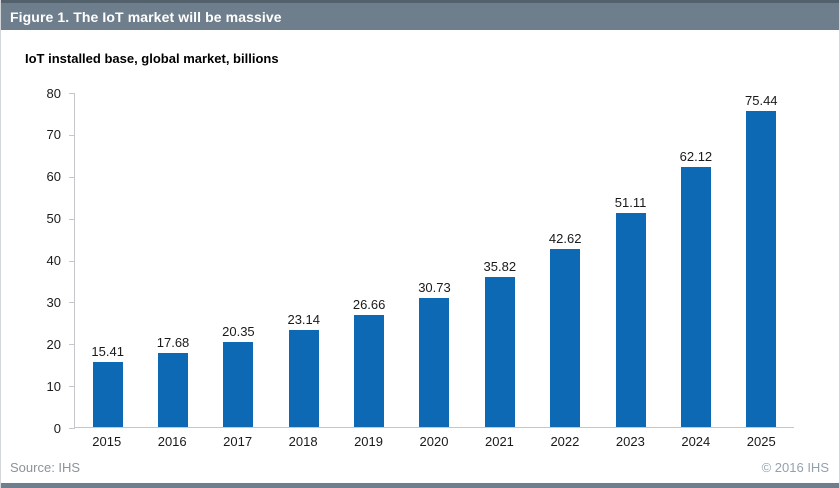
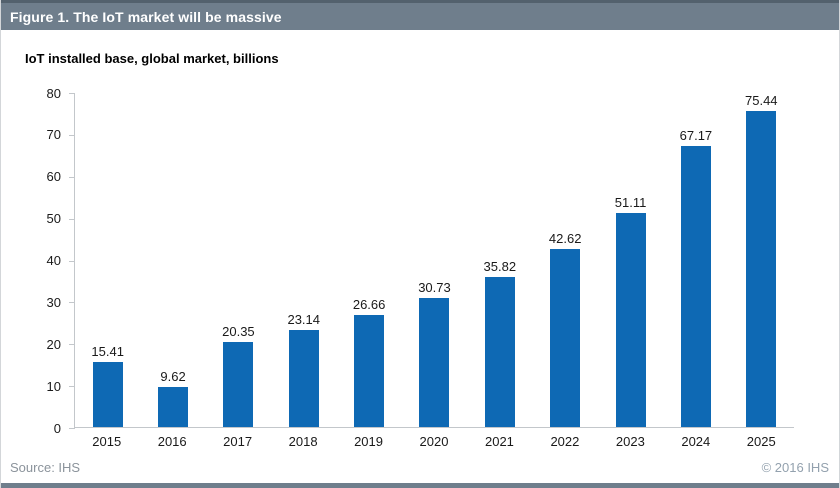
2016: 17.68 -> 9.62
2024: 62.12 -> 67.17
